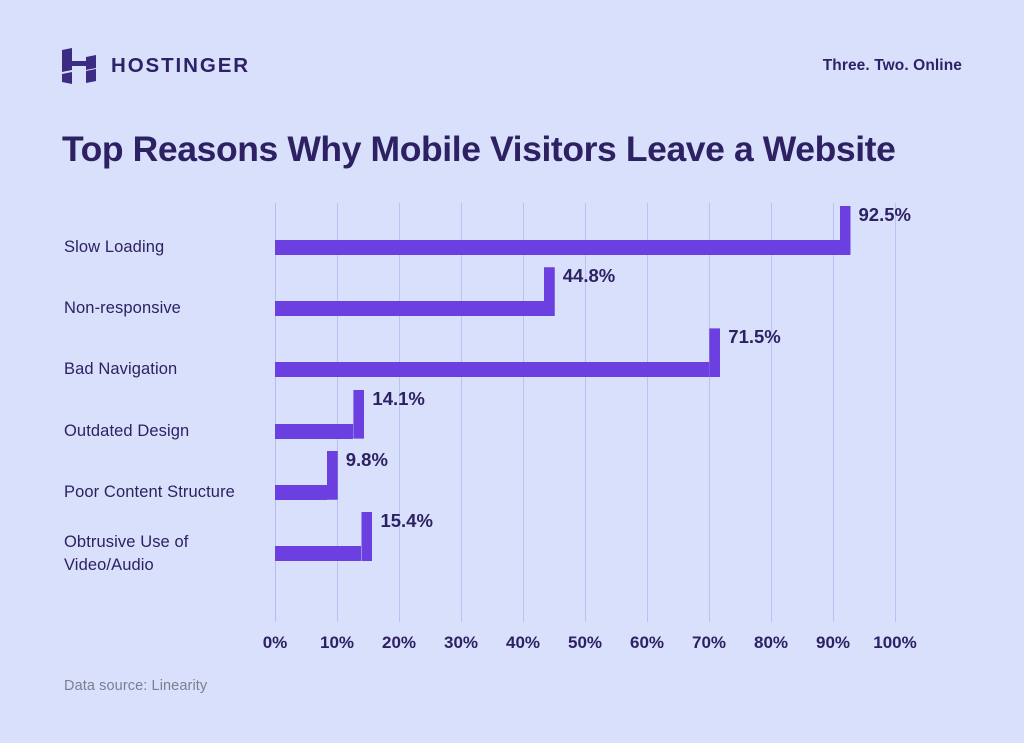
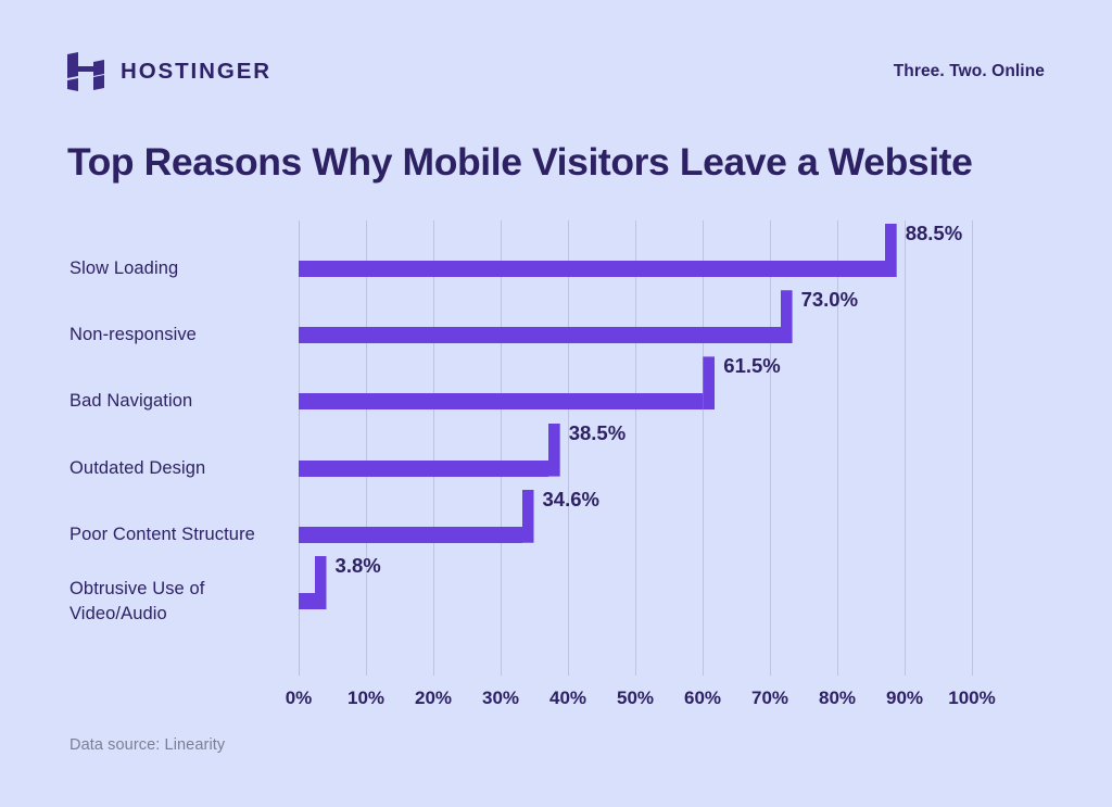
Slow Loading: 92.5% -> 88.5%
Non-responsive: 44.8% -> 73.0%
Bad Navigation: 71.5% -> 61.5%
Outdated Design: 14.1% -> 38.5%
Poor Content Structure: 9.8% -> 34.6%
Obtrusive Use of Video/Audio: 15.4% -> 3.8%
